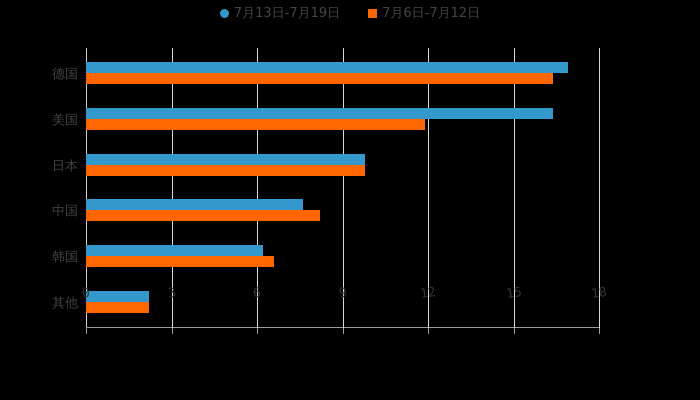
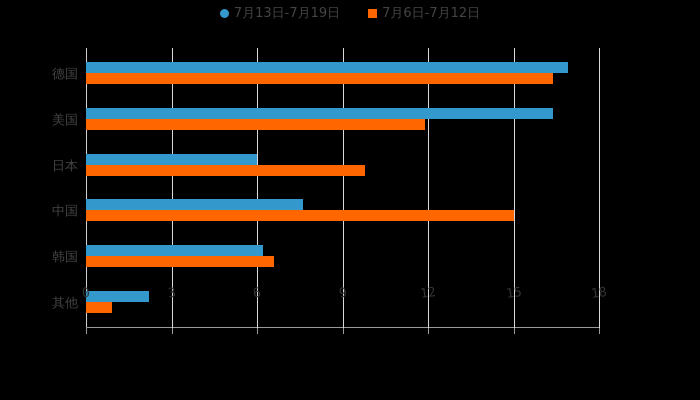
7月13日-7月19日/日本: 9.8 -> 6.0
7月6日-7月12日/中国: 8.2 -> 15.0
7月6日-7月12日/其他: 2.2 -> 0.9
